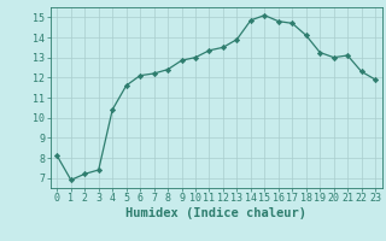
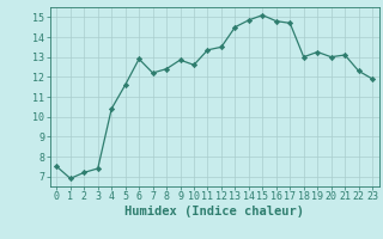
0: 8.1 -> 7.5
6: 12.1 -> 12.9
10: 13.0 -> 12.6
13: 13.9 -> 14.5
18: 14.1 -> 13.0
